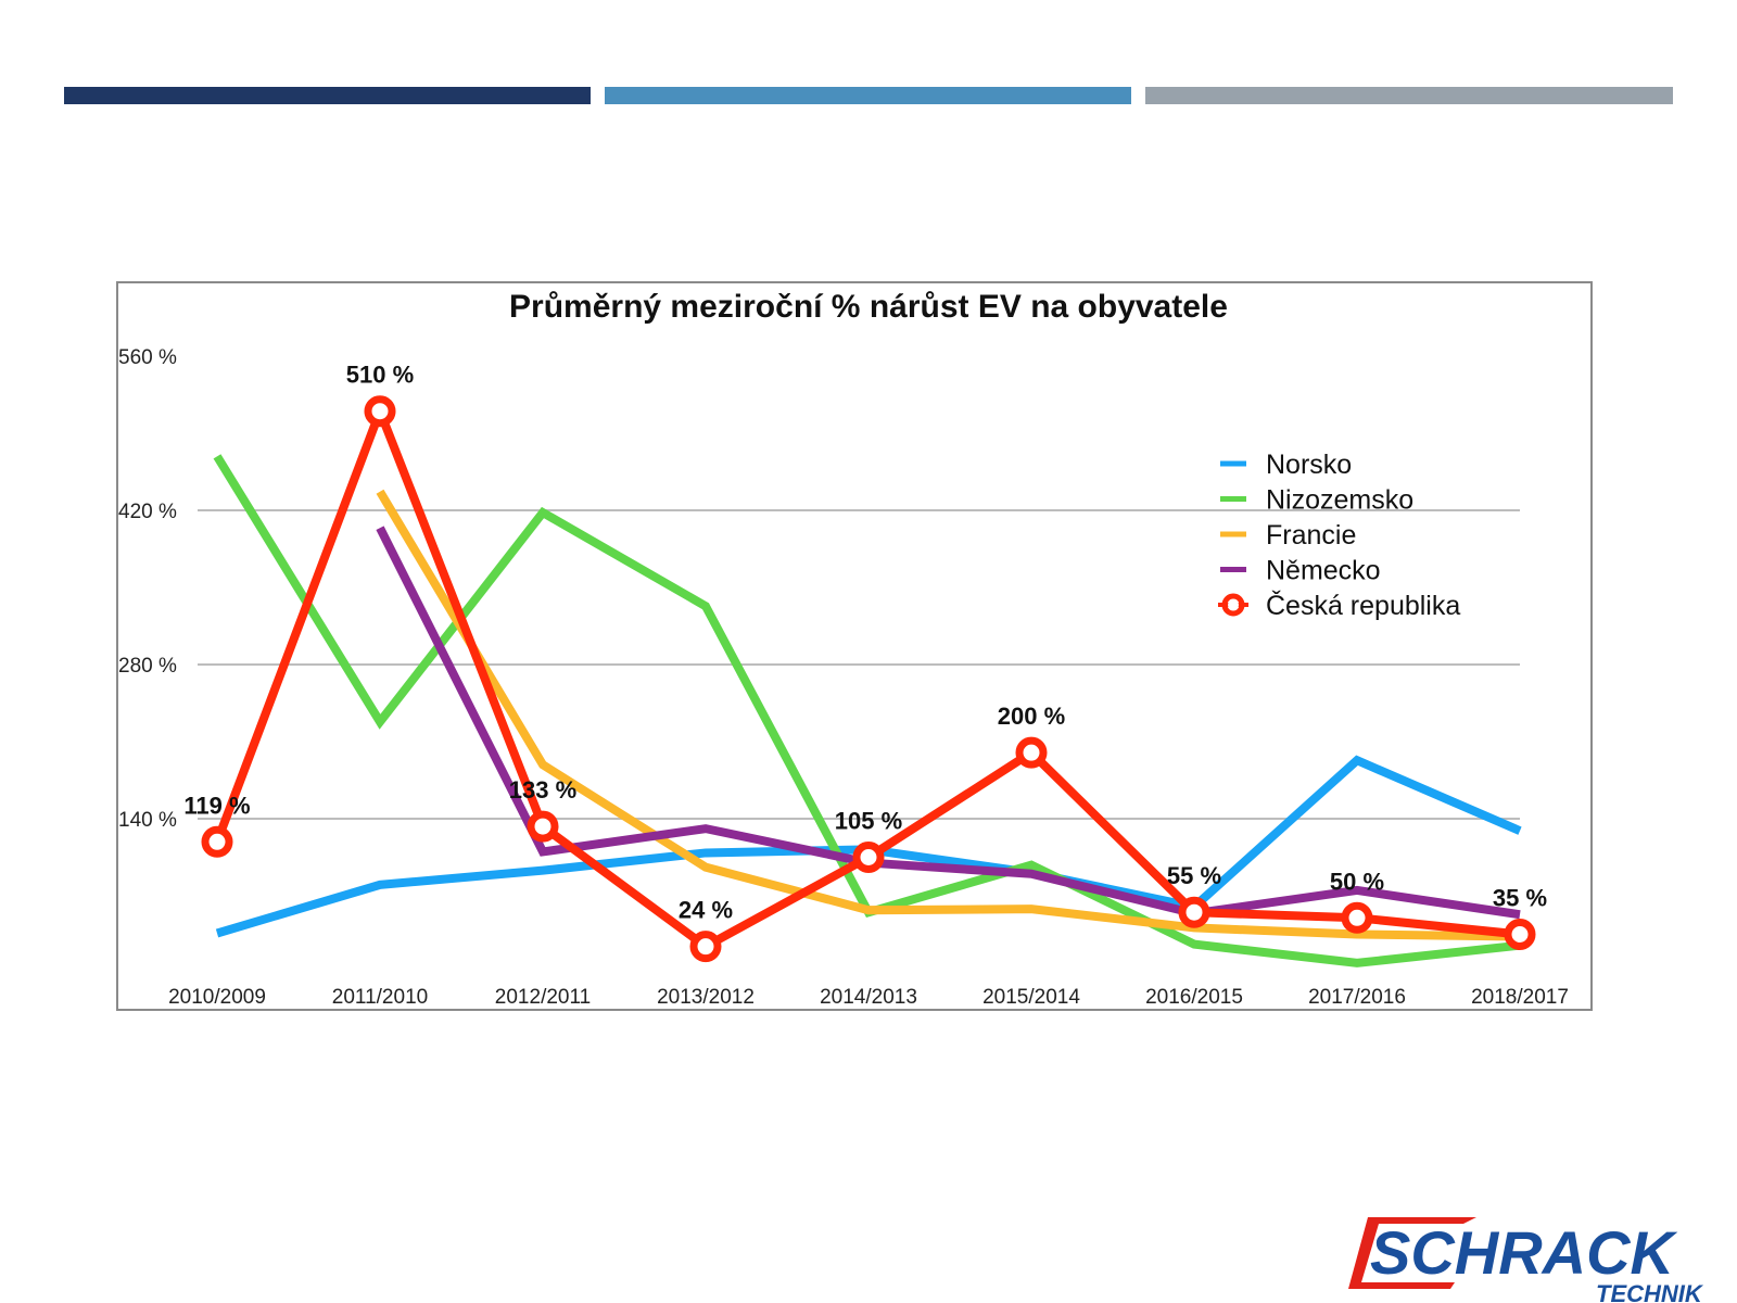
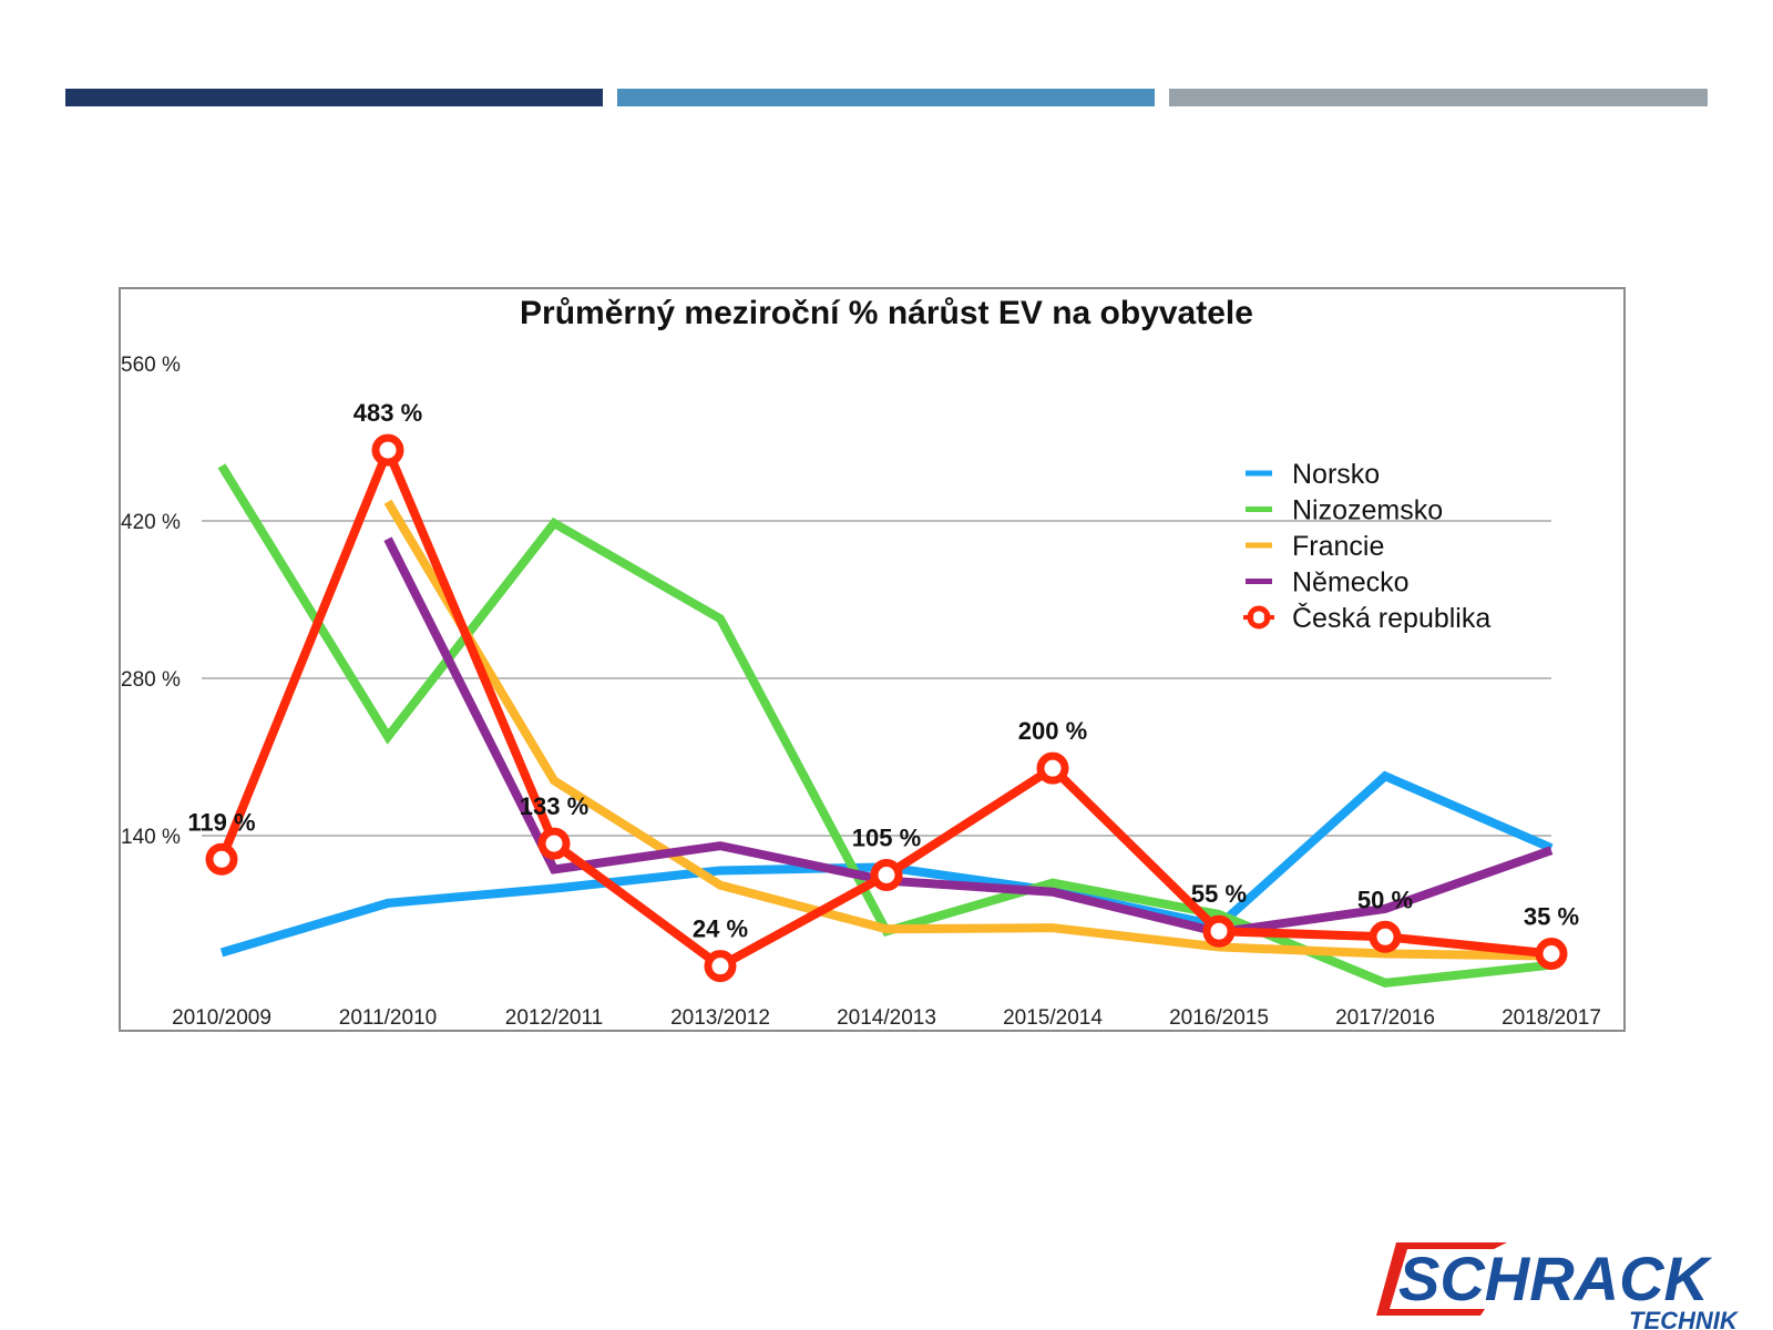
Česká republika/2011/2010: 510 -> 483
Nizozemsko/2016/2015: 26% -> 70%
Německo/2018/2017: 53% -> 127%
